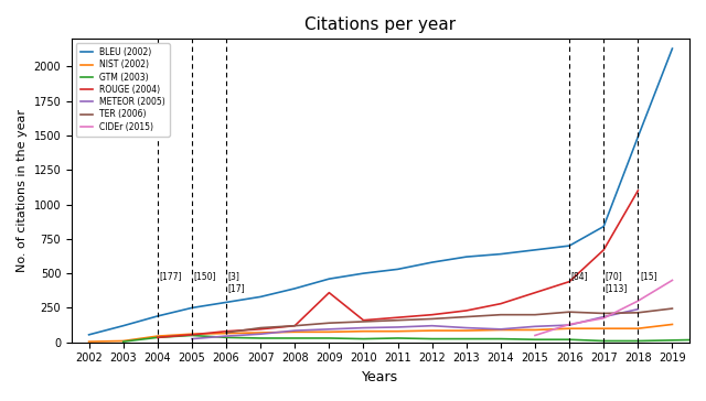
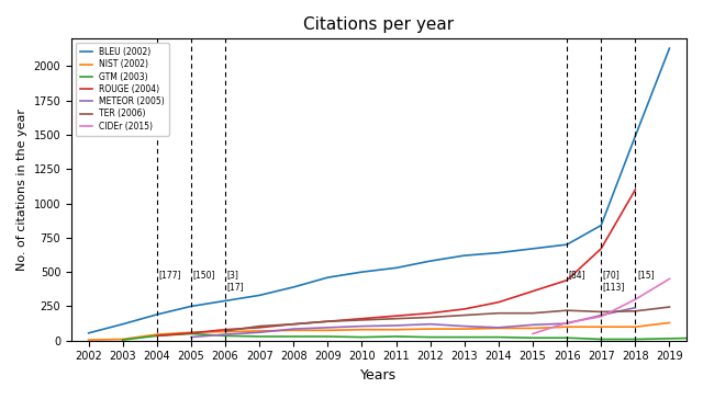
ROUGE (2004)/2009: 360 -> 140
